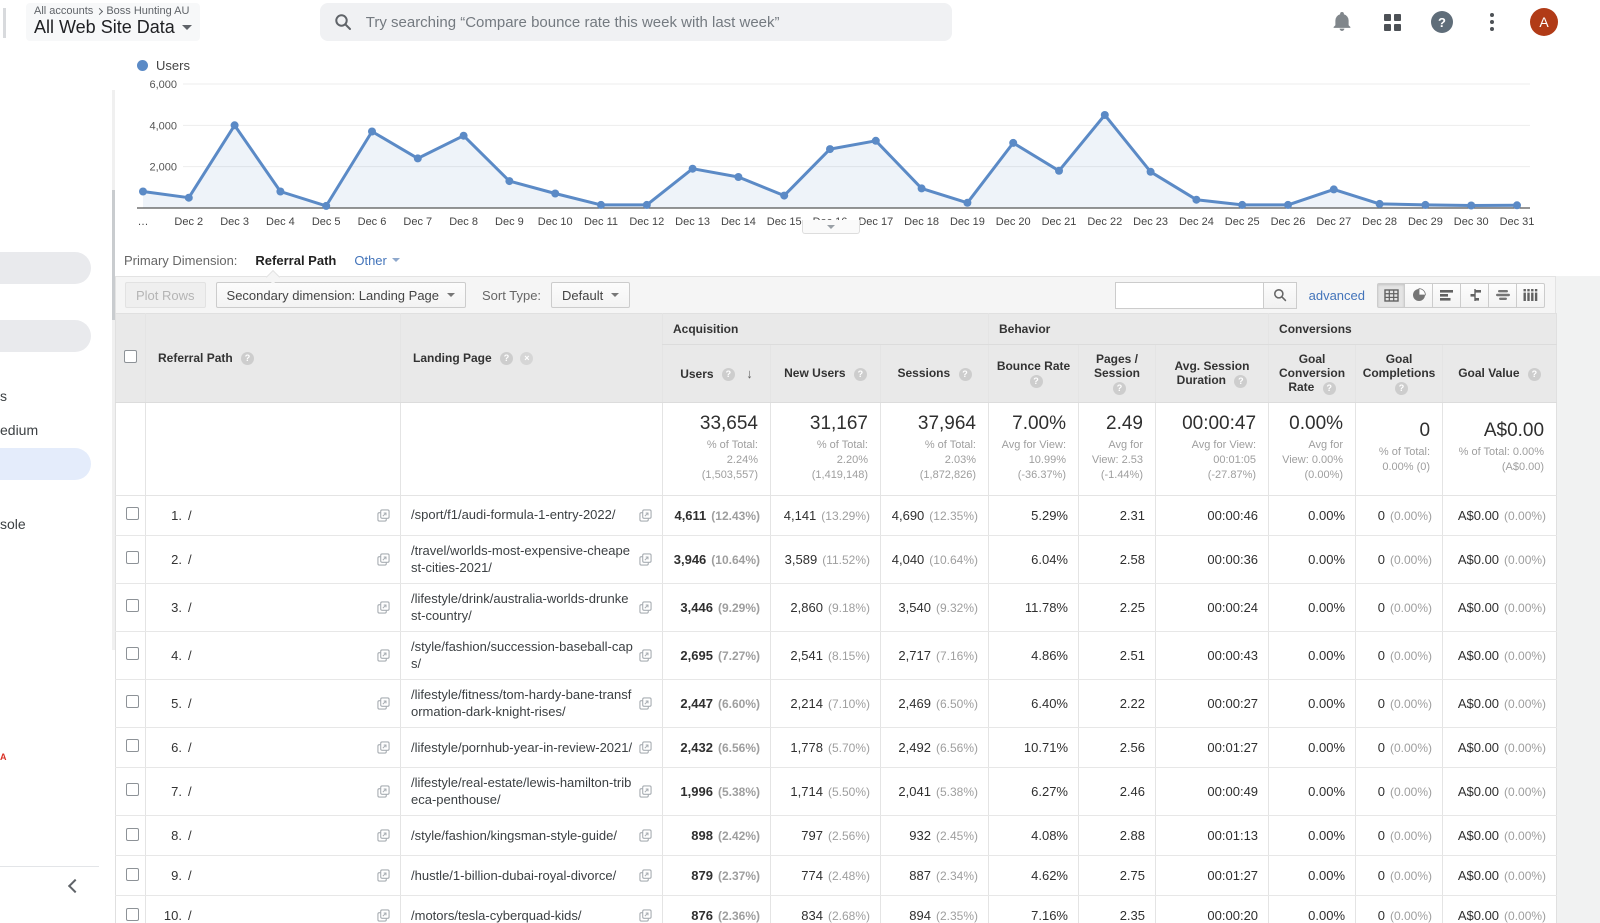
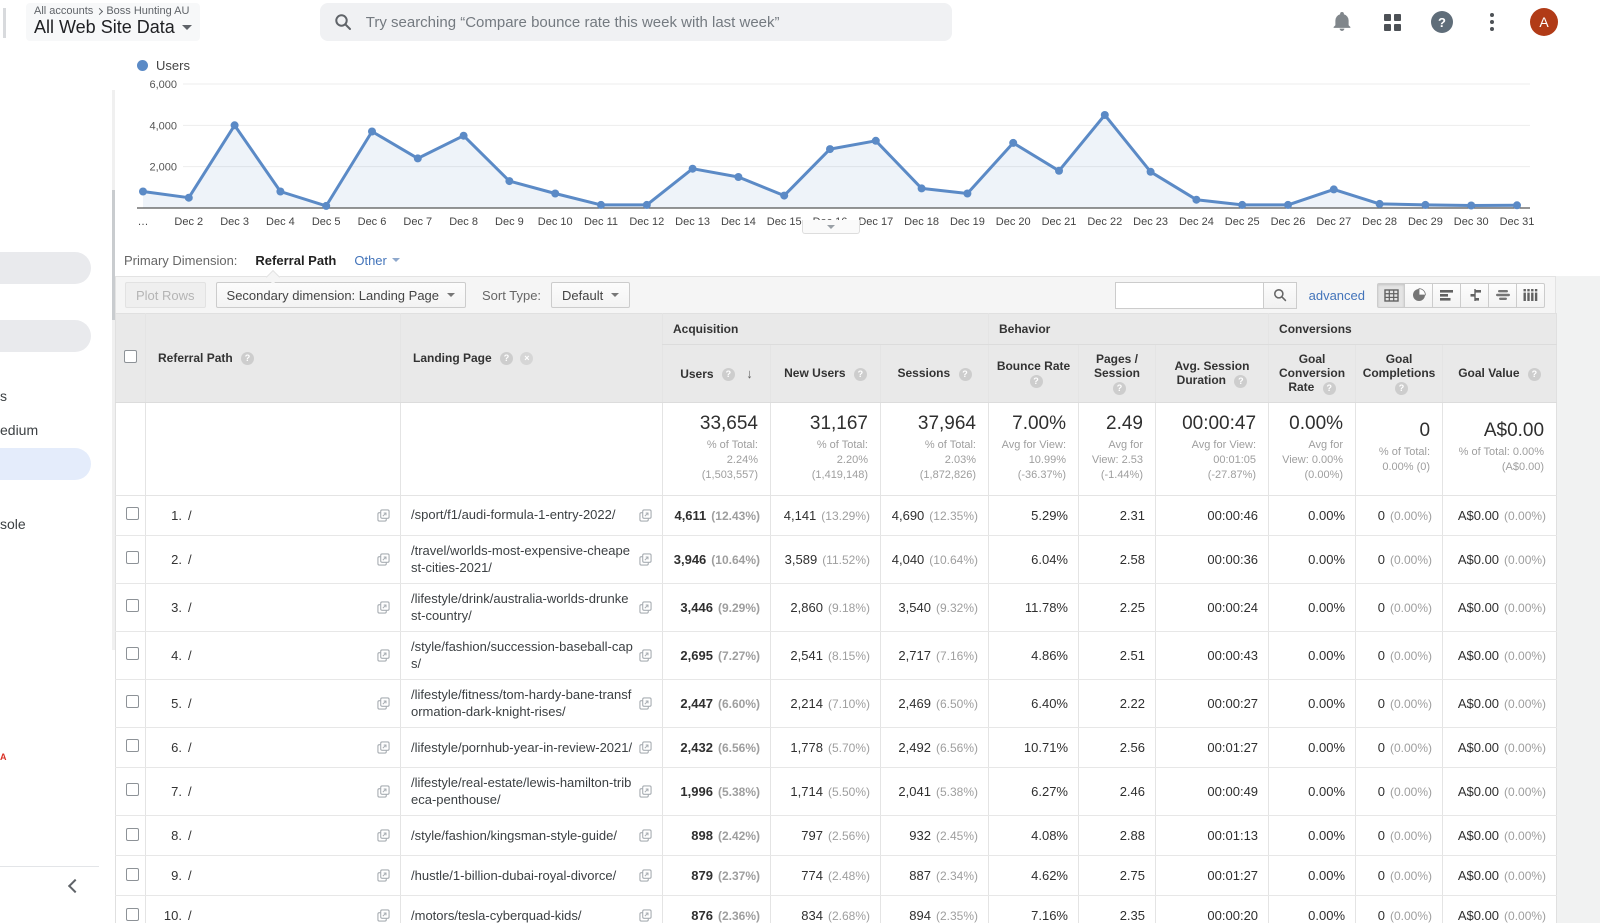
Dec 19: 200 -> 700
